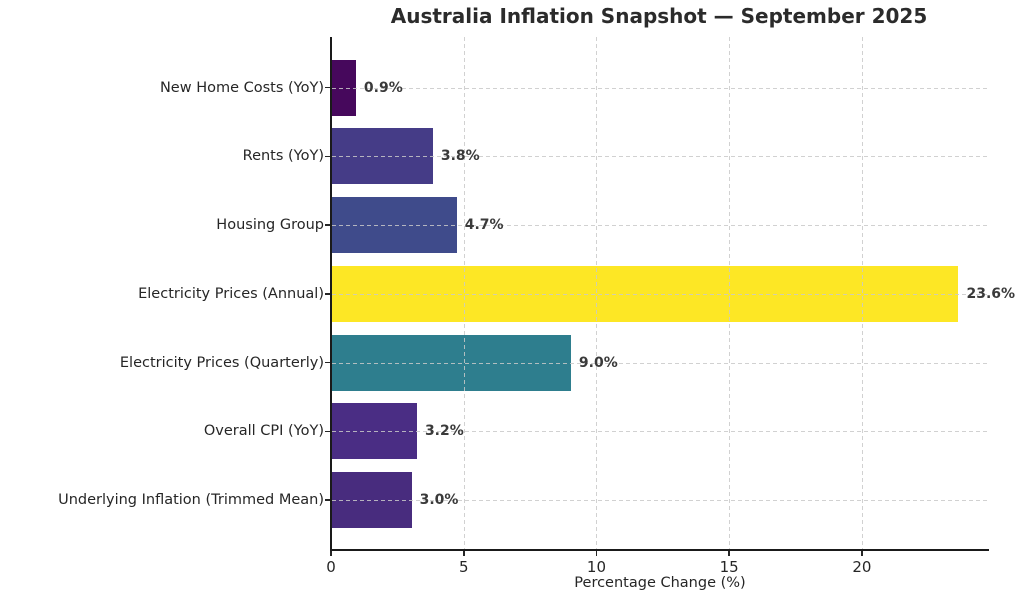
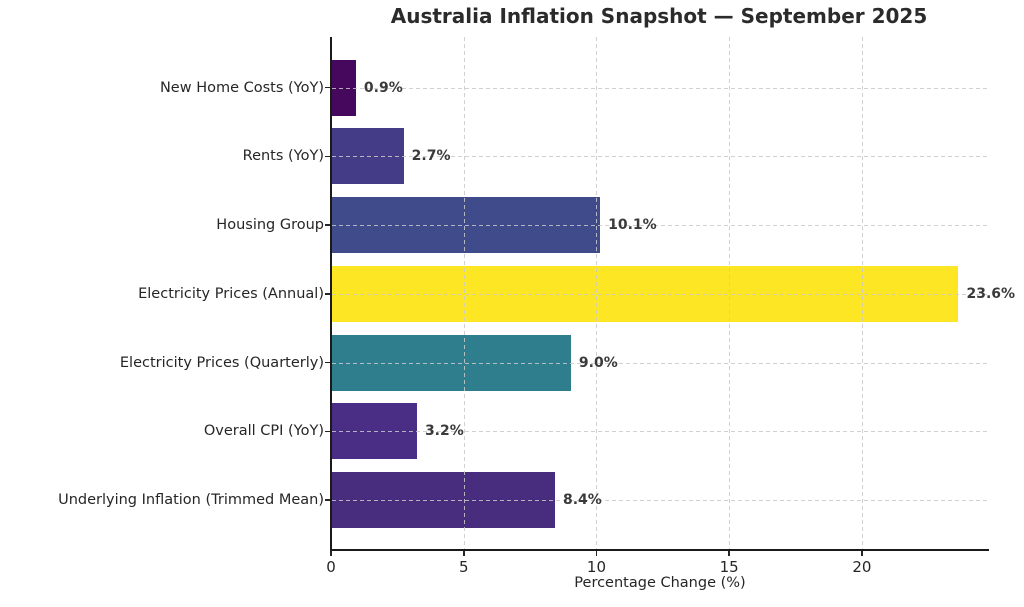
Rents (YoY): 3.8% -> 2.7%
Housing Group: 4.7% -> 10.1%
Underlying Inflation (Trimmed Mean): 3.0% -> 8.4%
